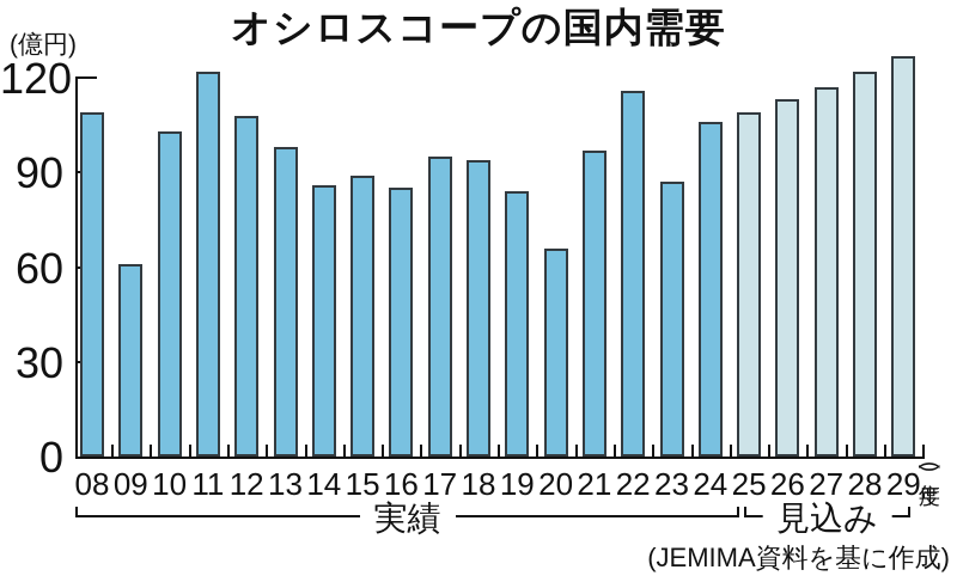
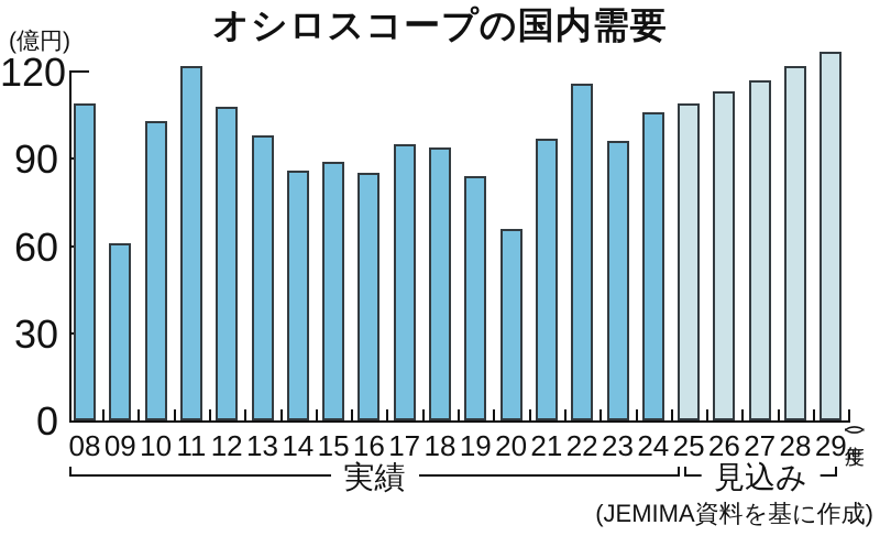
23: 87 -> 96
